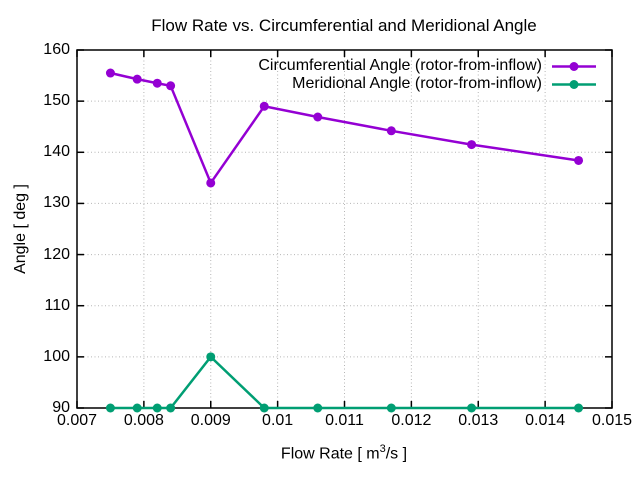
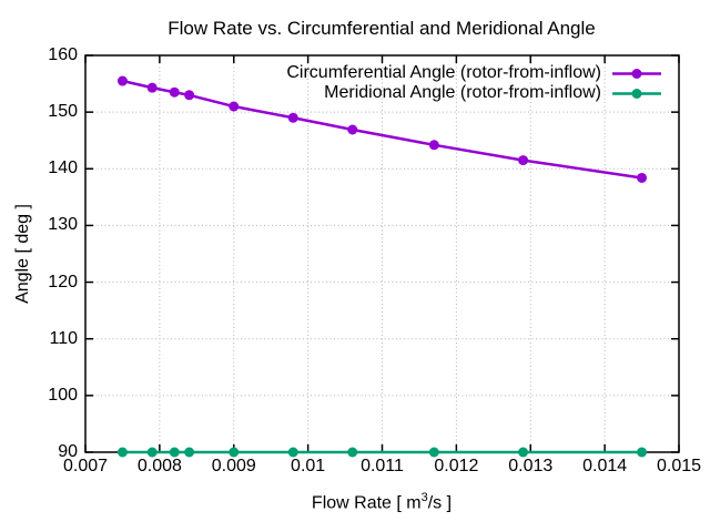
Circumferential Angle (rotor-from-inflow)/0.009: 134 -> 151
Meridional Angle (rotor-from-inflow)/0.009: 100 -> 90
